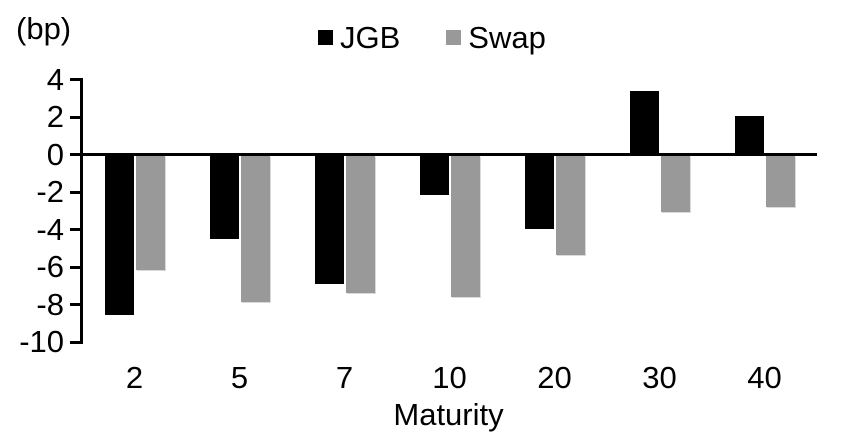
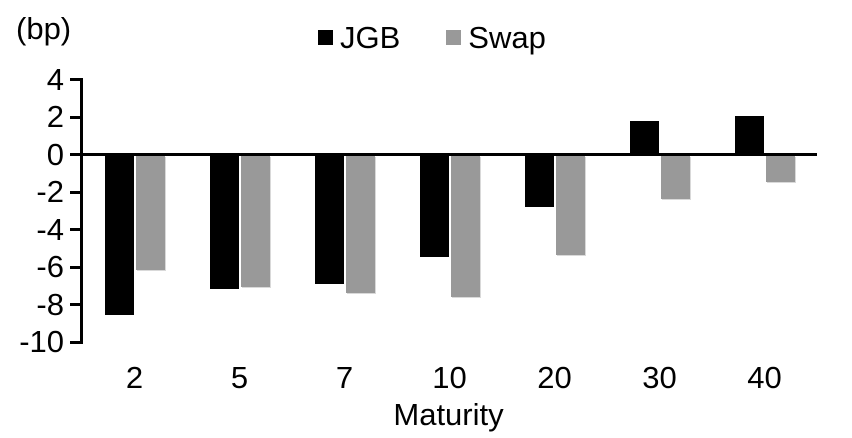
JGB/5: -4.4 -> -7.1
Swap/5: -7.8 -> -7.0
JGB/10: -2.1 -> -5.4
JGB/20: -3.9 -> -2.7
JGB/30: 3.3 -> 1.7
Swap/30: -3.0 -> -2.3
Swap/40: -2.7 -> -1.4
